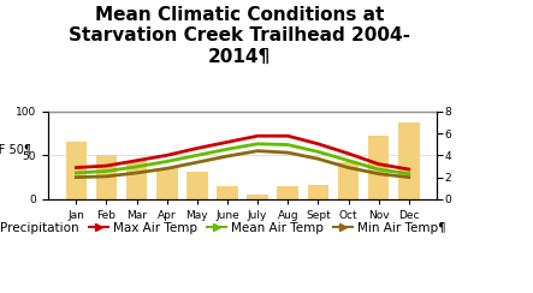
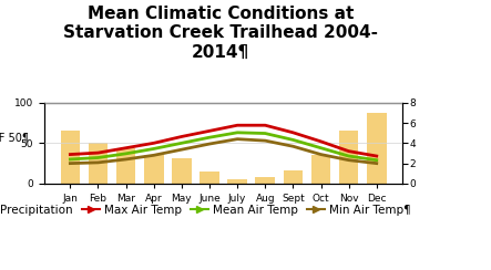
Precipitation/Aug: 1.2 -> 0.6
Precipitation/Oct: 3.4 -> 2.8
Precipitation/Nov: 5.8 -> 5.2
